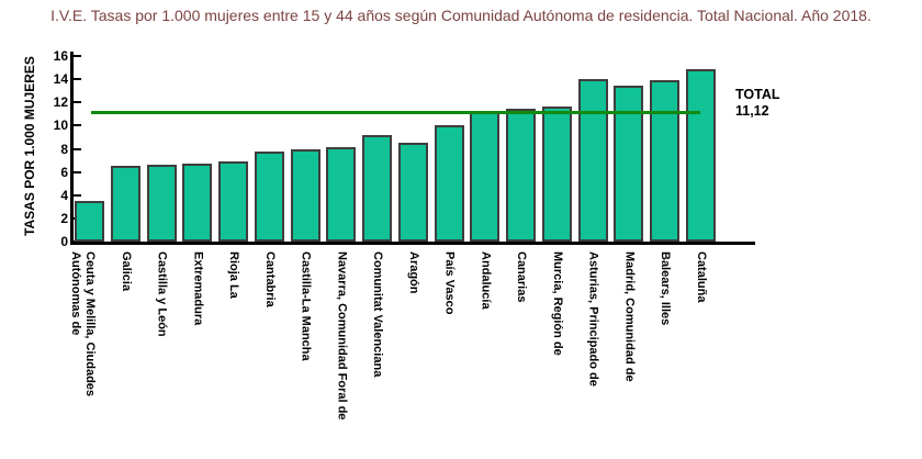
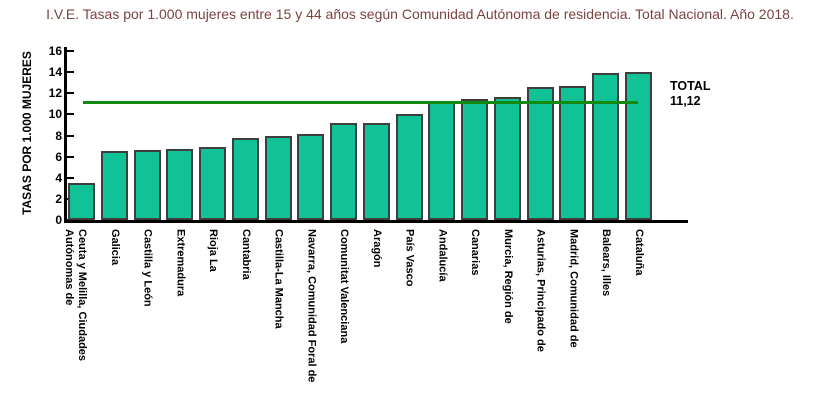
Aragón: 8.5 -> 9.2
Asturias, Principado de: 14.0 -> 12.6
Madrid, Comunidad de: 13.4 -> 12.7
Cataluña: 14.9 -> 14.0
